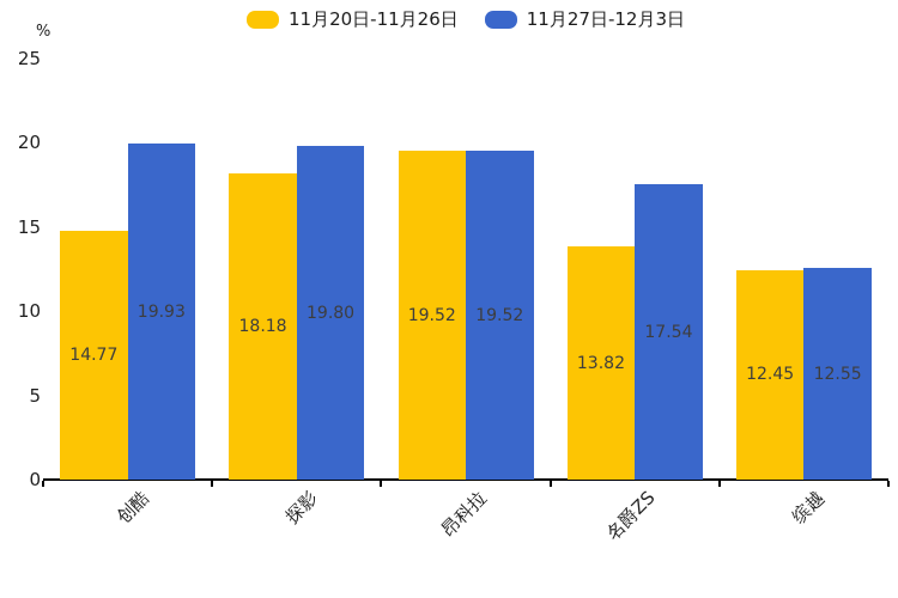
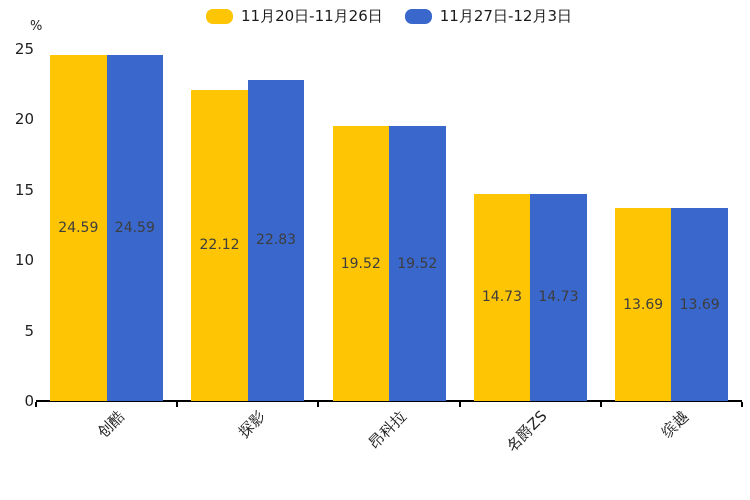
11月20日-11月26日/创酷: 14.77 -> 24.59
11月27日-12月3日/创酷: 19.93 -> 24.59
11月20日-11月26日/探影: 18.18 -> 22.12
11月27日-12月3日/探影: 19.80 -> 22.83
11月20日-11月26日/名爵ZS: 13.82 -> 14.73
11月27日-12月3日/名爵ZS: 17.54 -> 14.73
11月20日-11月26日/缤越: 12.45 -> 13.69
11月27日-12月3日/缤越: 12.55 -> 13.69
